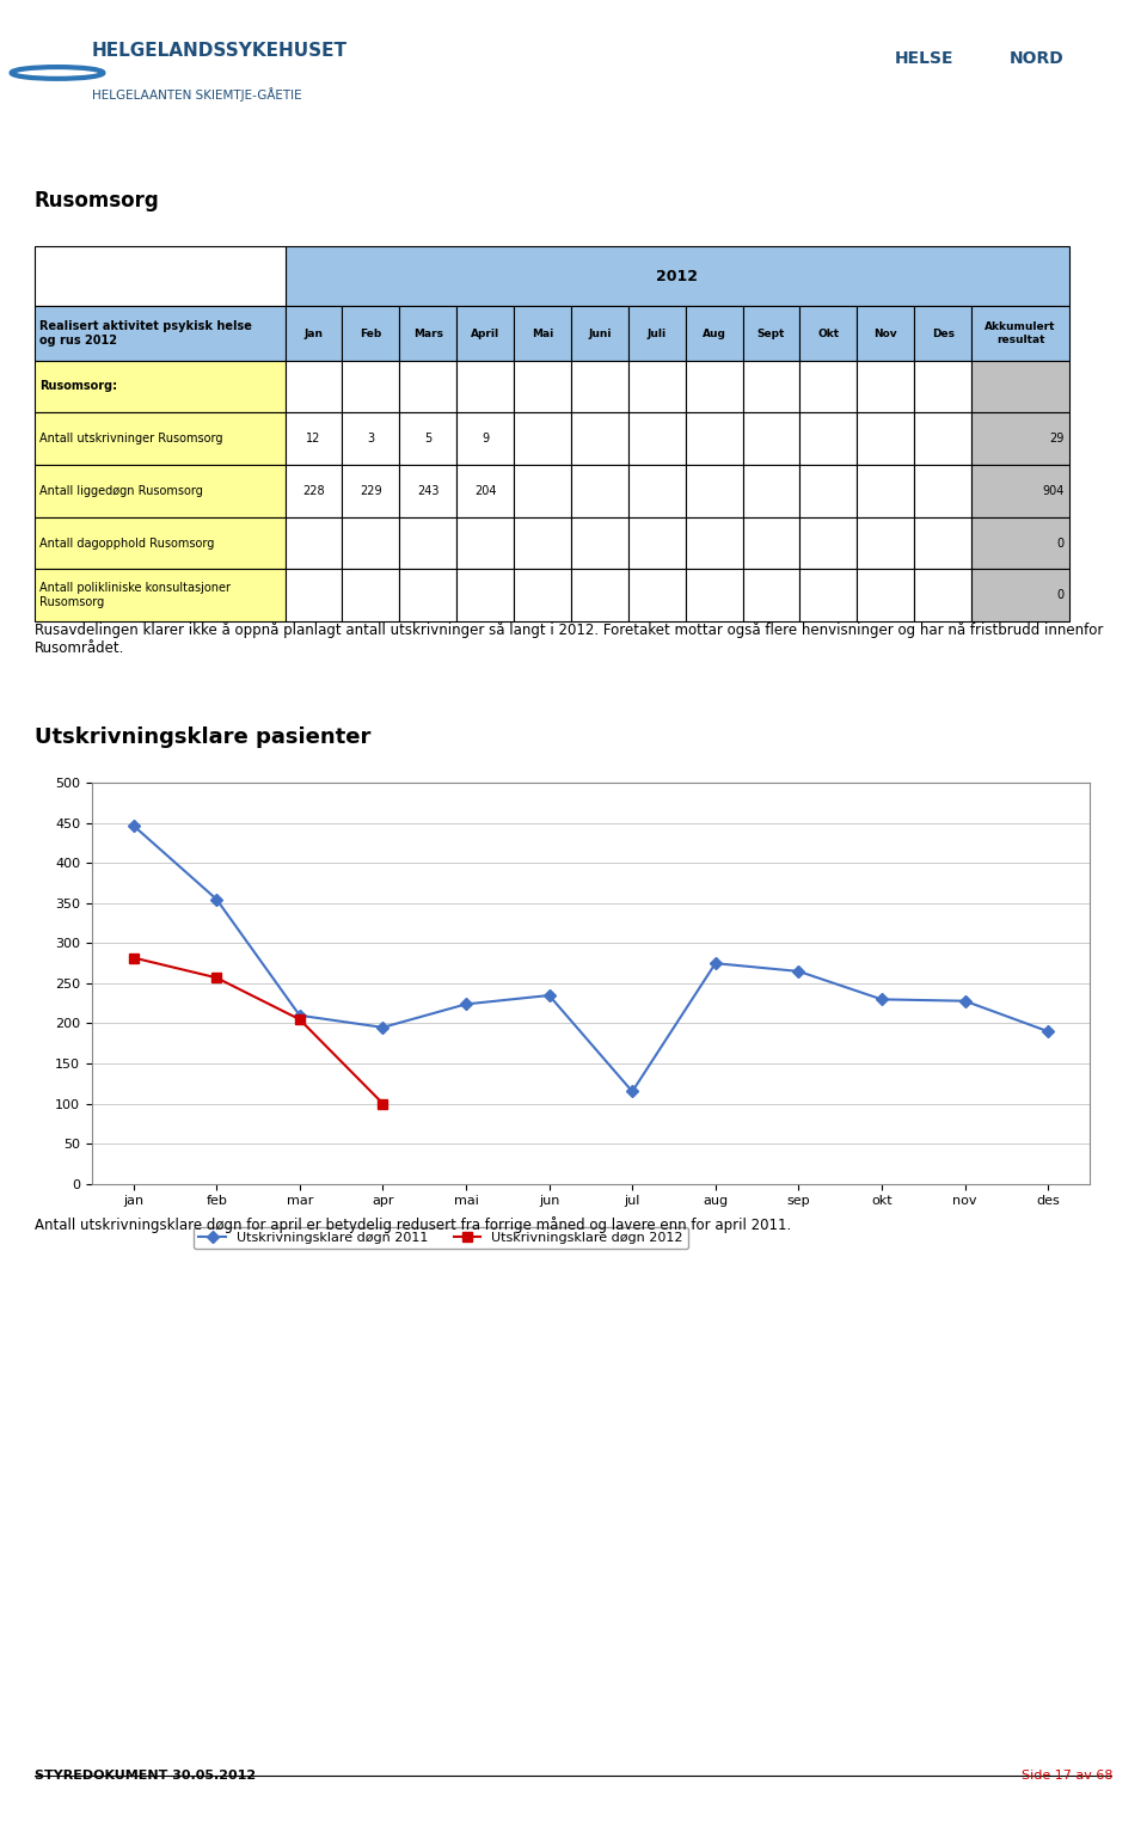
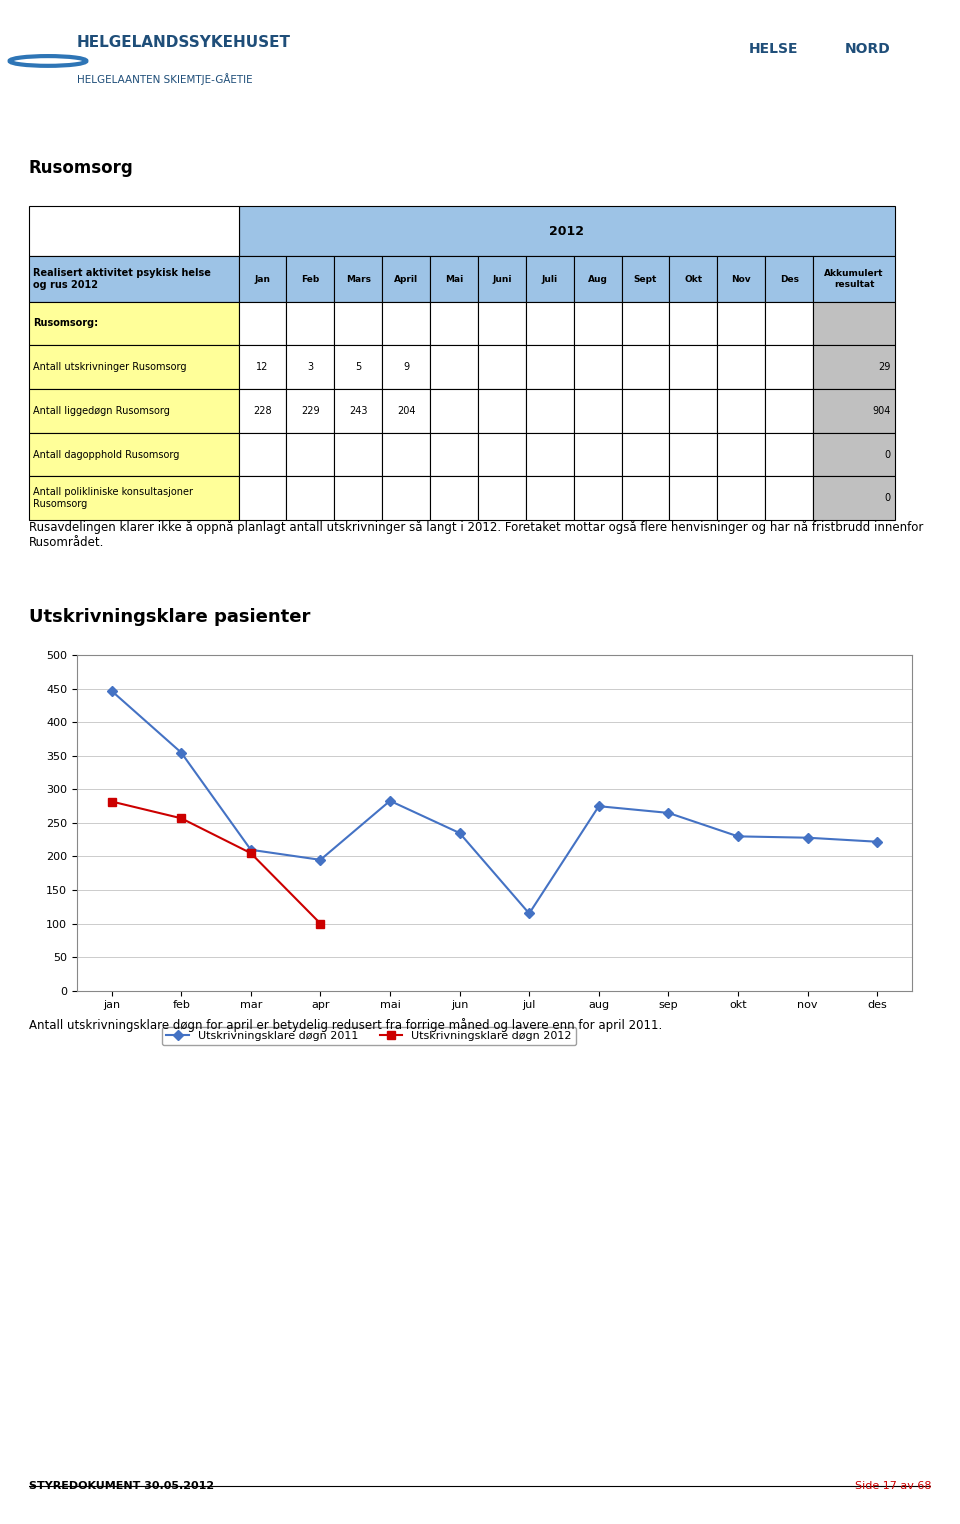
Utskrivningsklare døgn 2011/mai: 224 -> 283
Utskrivningsklare døgn 2011/des: 190 -> 222
